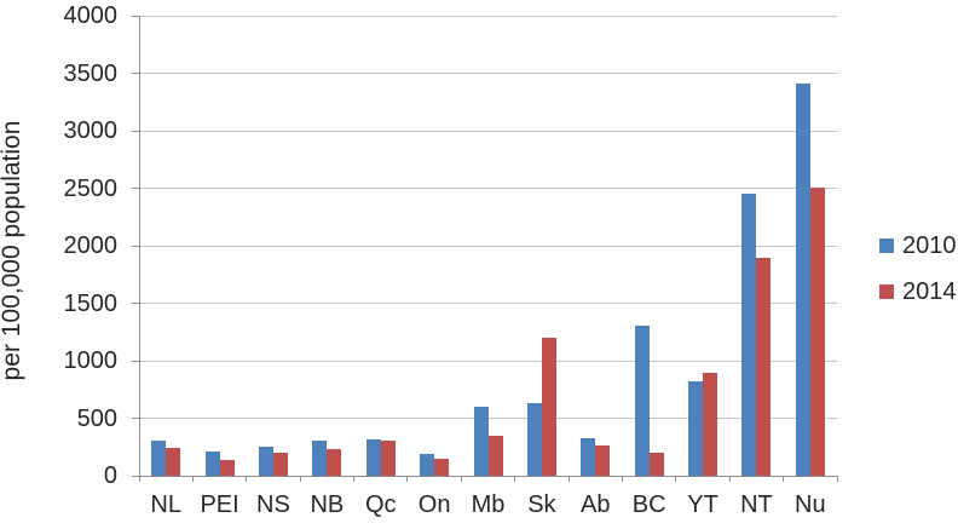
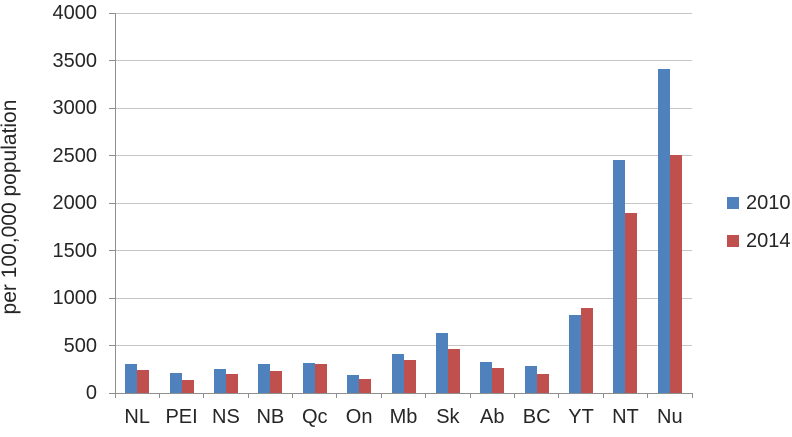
2010/Mb: 600 -> 400
2014/Sk: 1200 -> 500
2010/BC: 1300 -> 300
